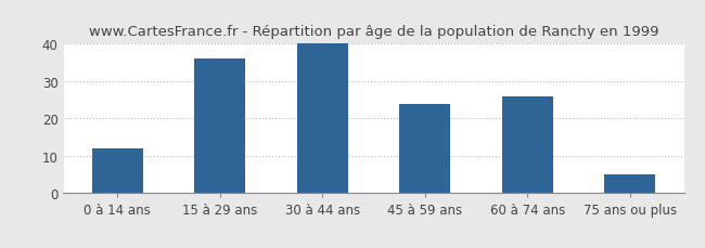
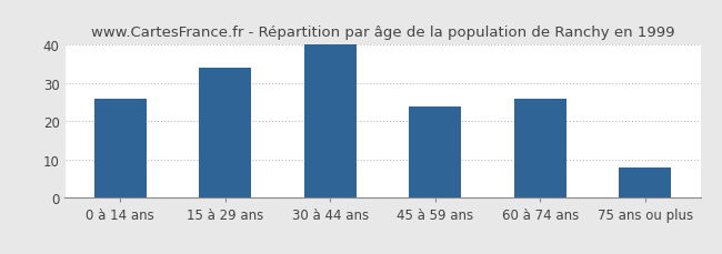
0 à 14 ans: 12 -> 26
15 à 29 ans: 36 -> 34
75 ans ou plus: 5 -> 8
